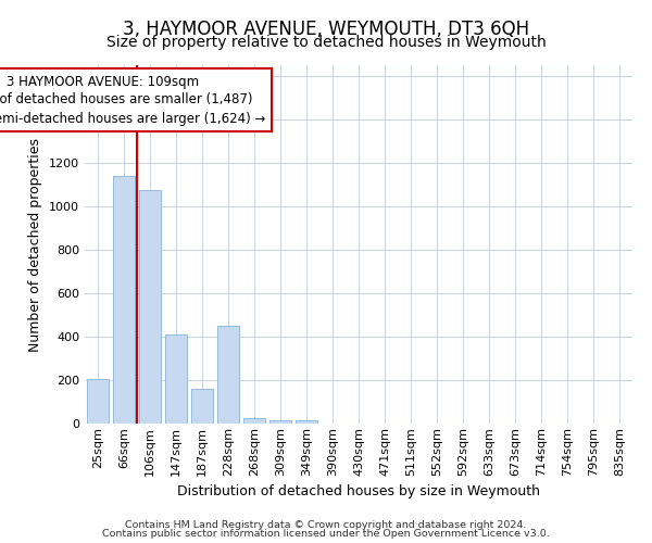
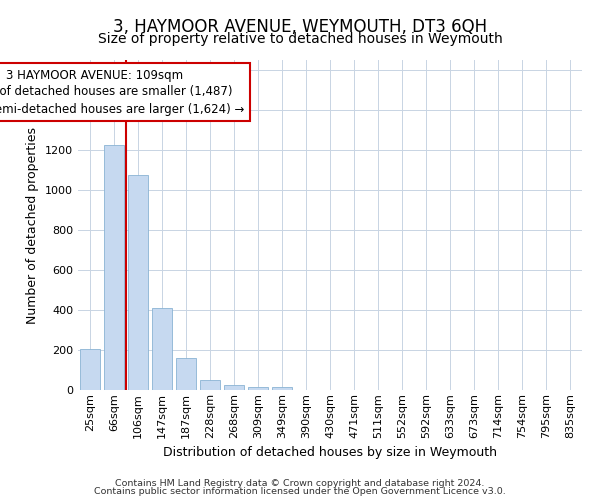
66sqm: 1140 -> 1225
228sqm: 450 -> 50
